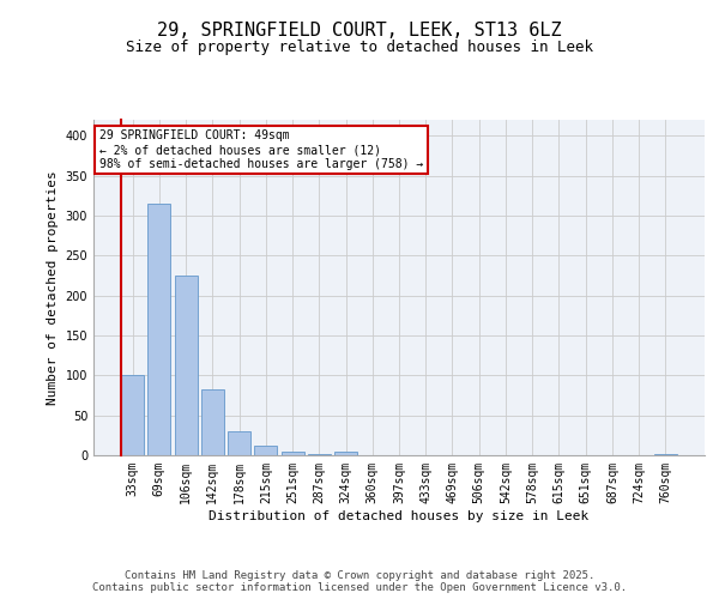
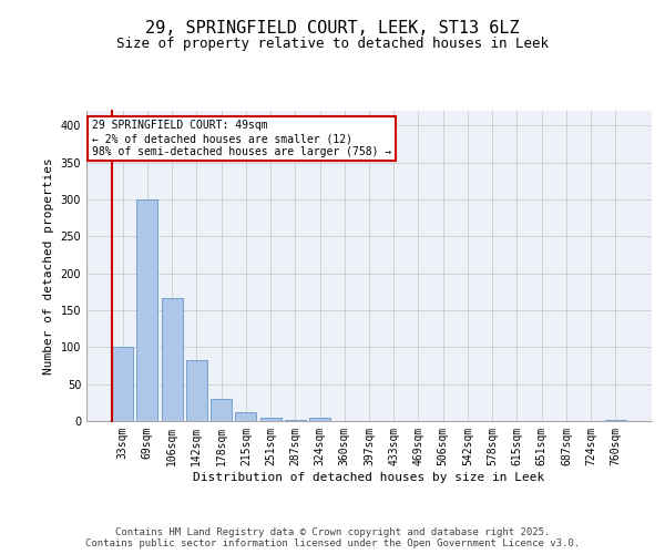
69sqm: 315 -> 300
106sqm: 225 -> 166
